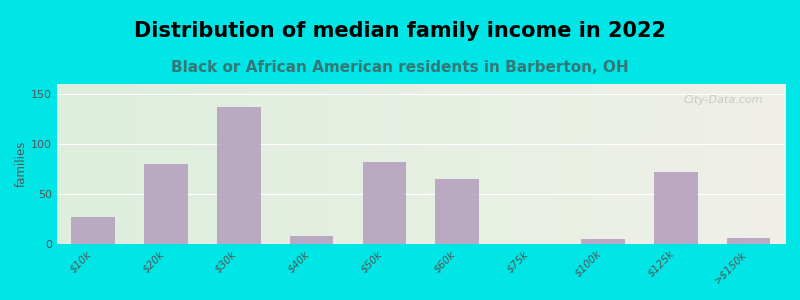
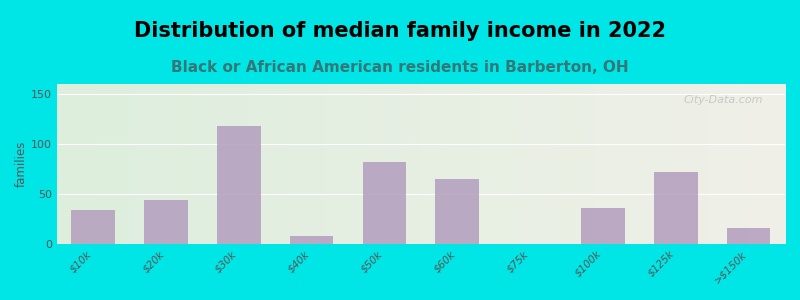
$10k: 27 -> 34
$20k: 80 -> 44
$30k: 137 -> 118
$100k: 5 -> 36
>$150k: 6 -> 16
